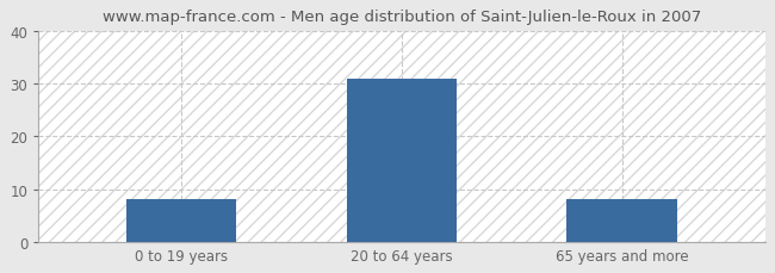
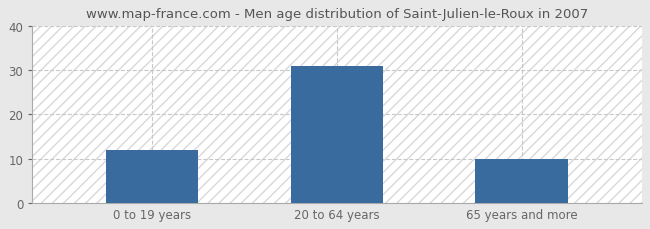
0 to 19 years: 8 -> 12
65 years and more: 8 -> 10
